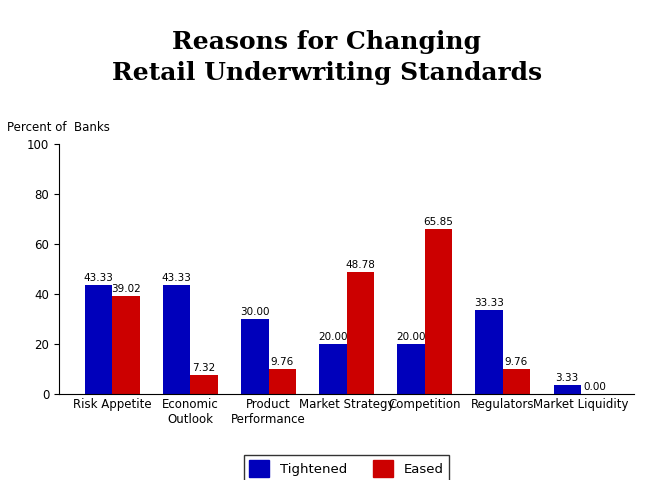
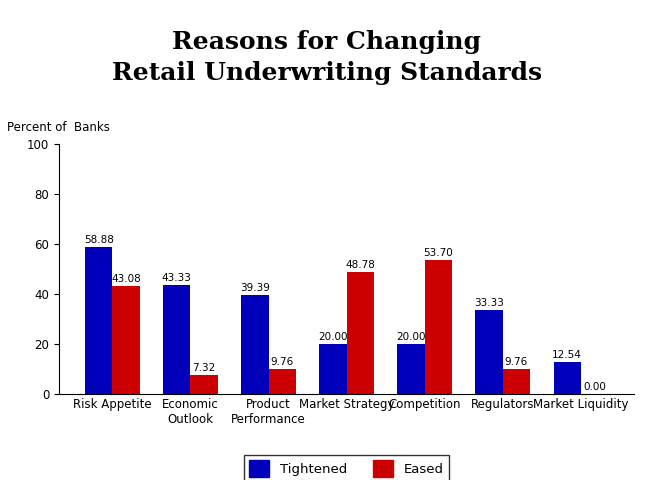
Tightened/Risk Appetite: 43.33 -> 58.88
Eased/Risk Appetite: 39.02 -> 43.08
Tightened/Product Performance: 30.00 -> 39.39
Eased/Competition: 65.85 -> 53.70
Tightened/Market Liquidity: 3.33 -> 12.54
